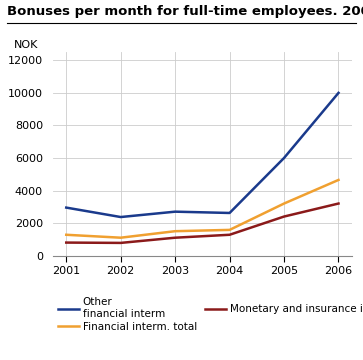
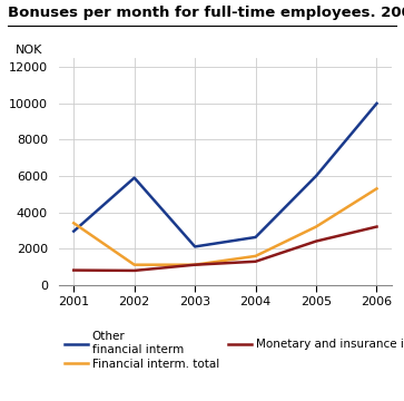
Financial interm. total/2001: 1300 -> 3400
Other financial interm/2002: 2400 -> 5900
Other financial interm/2003: 2700 -> 2100
Financial interm. total/2003: 1500 -> 1100
Financial interm. total/2006: 4600 -> 5300
